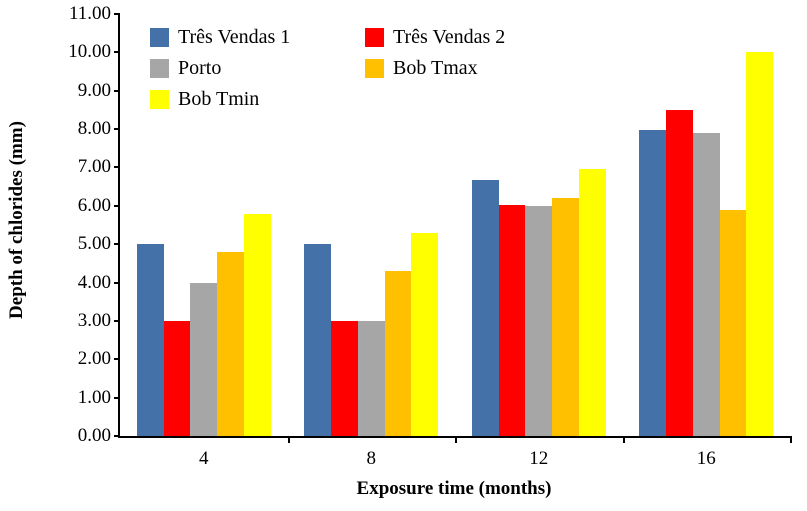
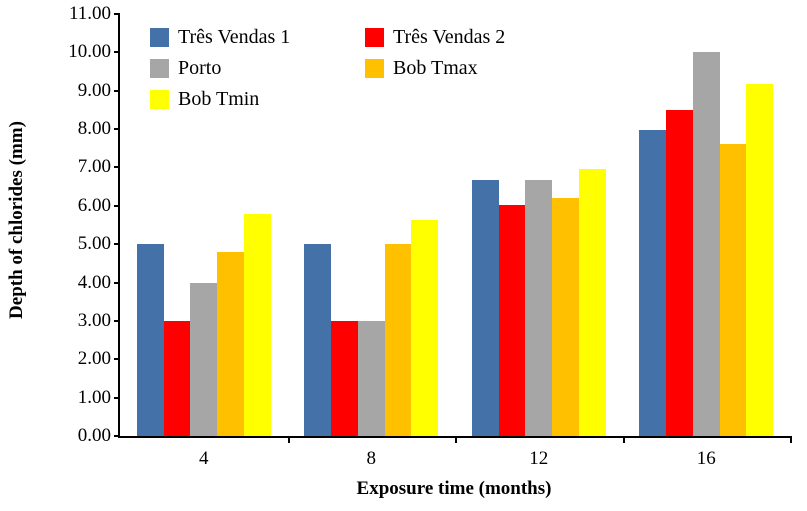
Bob Tmax/8: 4.3 -> 5.0
Bob Tmin/8: 5.3 -> 5.6
Porto/12: 6.0 -> 6.7
Porto/16: 7.9 -> 10.0
Bob Tmax/16: 5.9 -> 7.6
Bob Tmin/16: 10.0 -> 9.2
